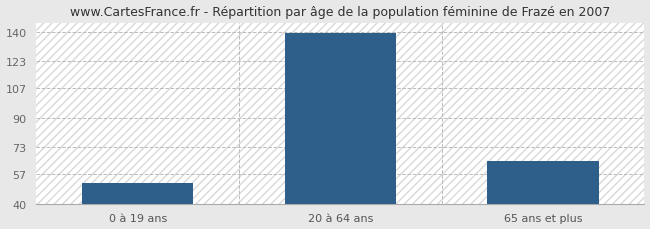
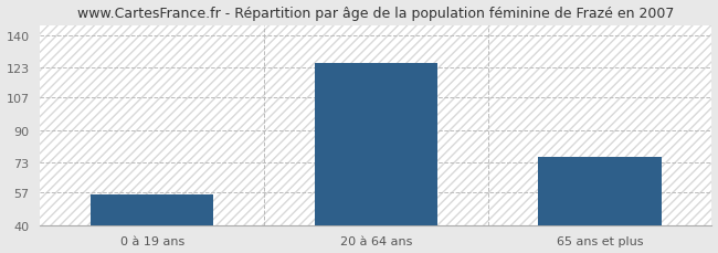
0 à 19 ans: 52 -> 56
20 à 64 ans: 139 -> 125
65 ans et plus: 65 -> 76
